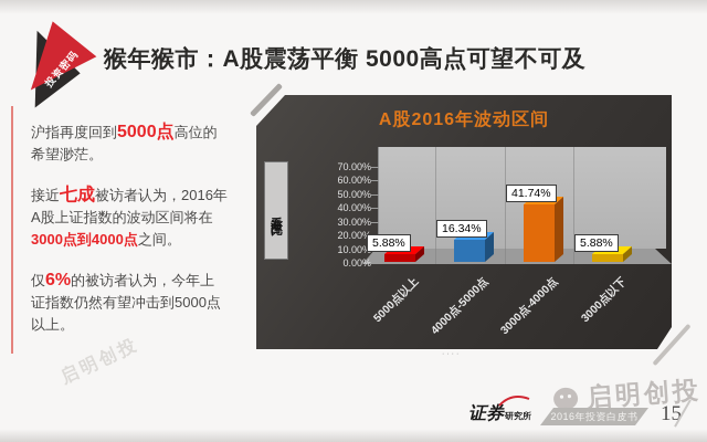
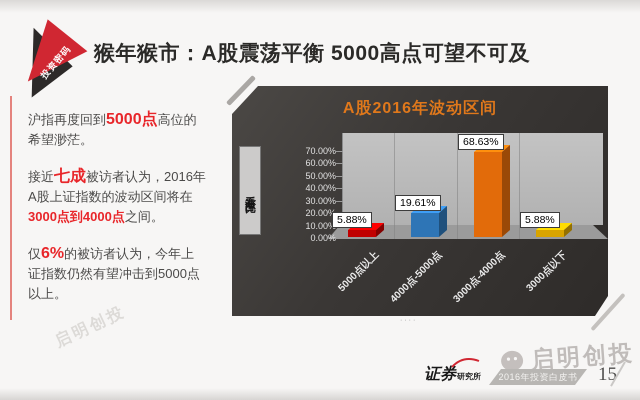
4000点-5000点: 16.34% -> 19.61%
3000点-4000点: 41.74% -> 68.63%
